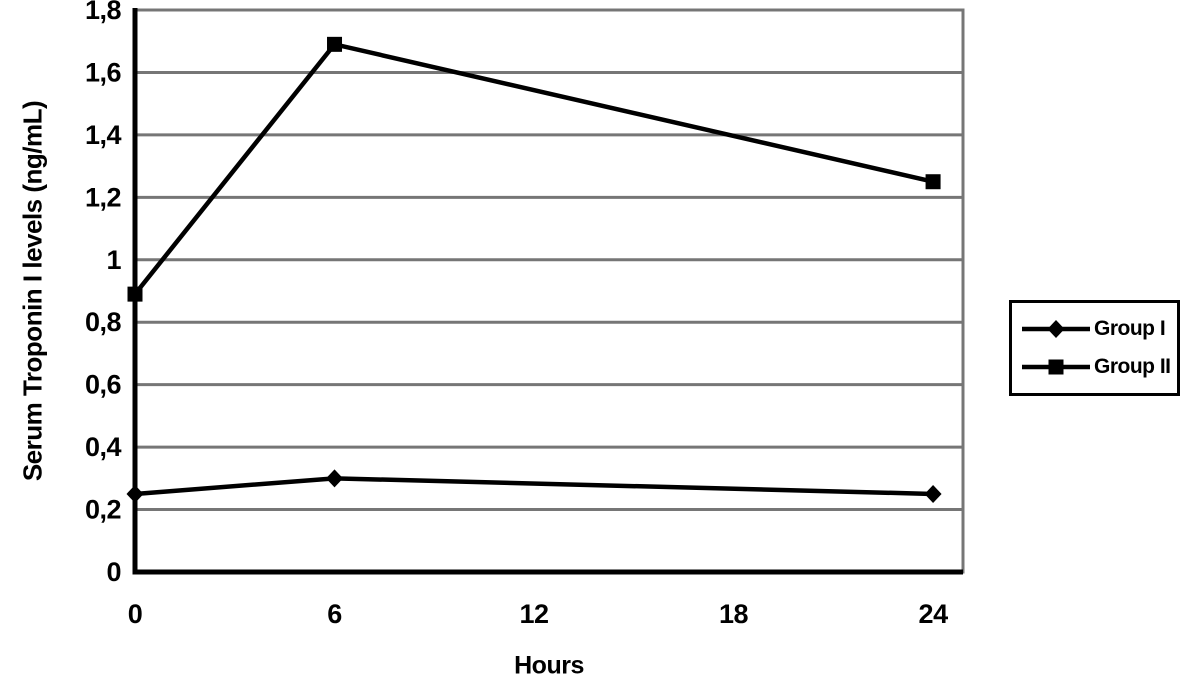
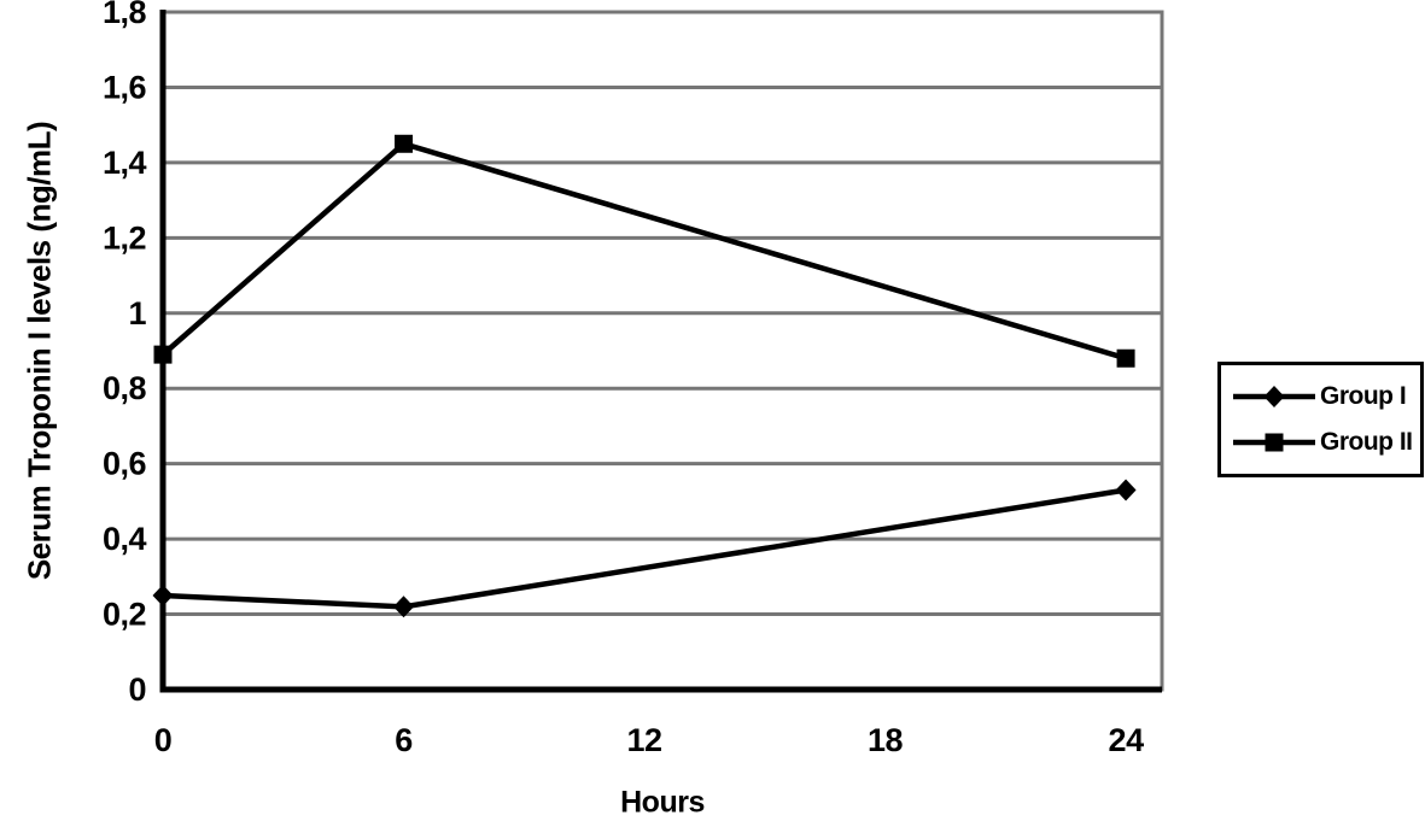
Group I/6: 0,30 -> 0,22
Group II/6: 1,69 -> 1,45
Group I/24: 0,25 -> 0,53
Group II/24: 1,25 -> 0,88
